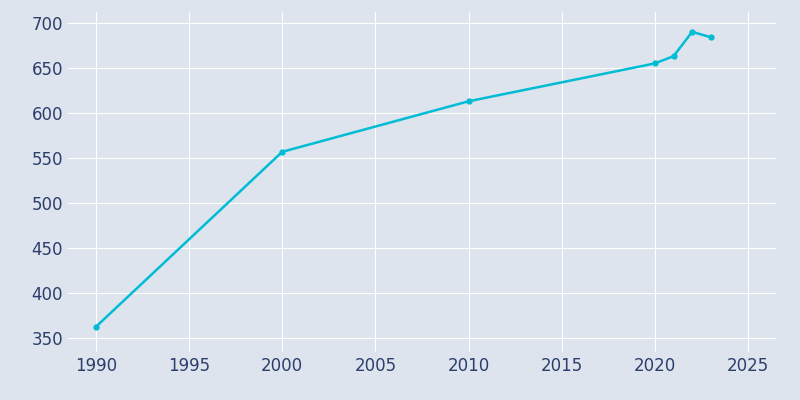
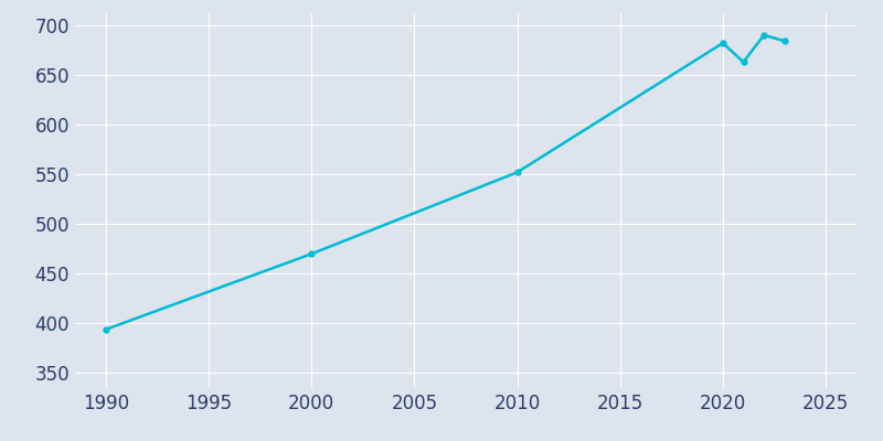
1990: 363 -> 394
2000: 557 -> 470
2010: 613 -> 552
2020: 655 -> 682
